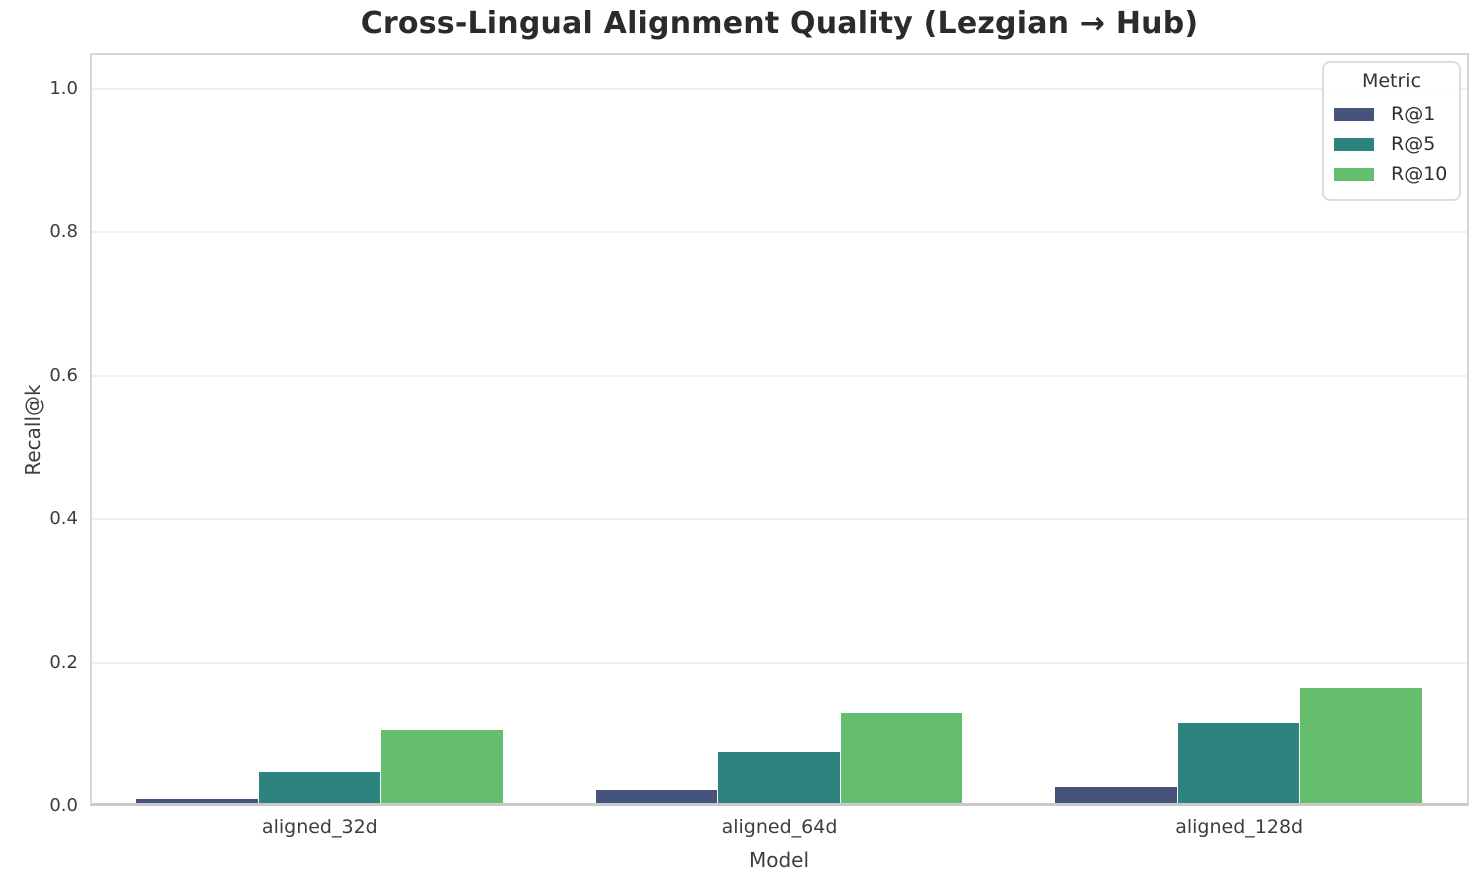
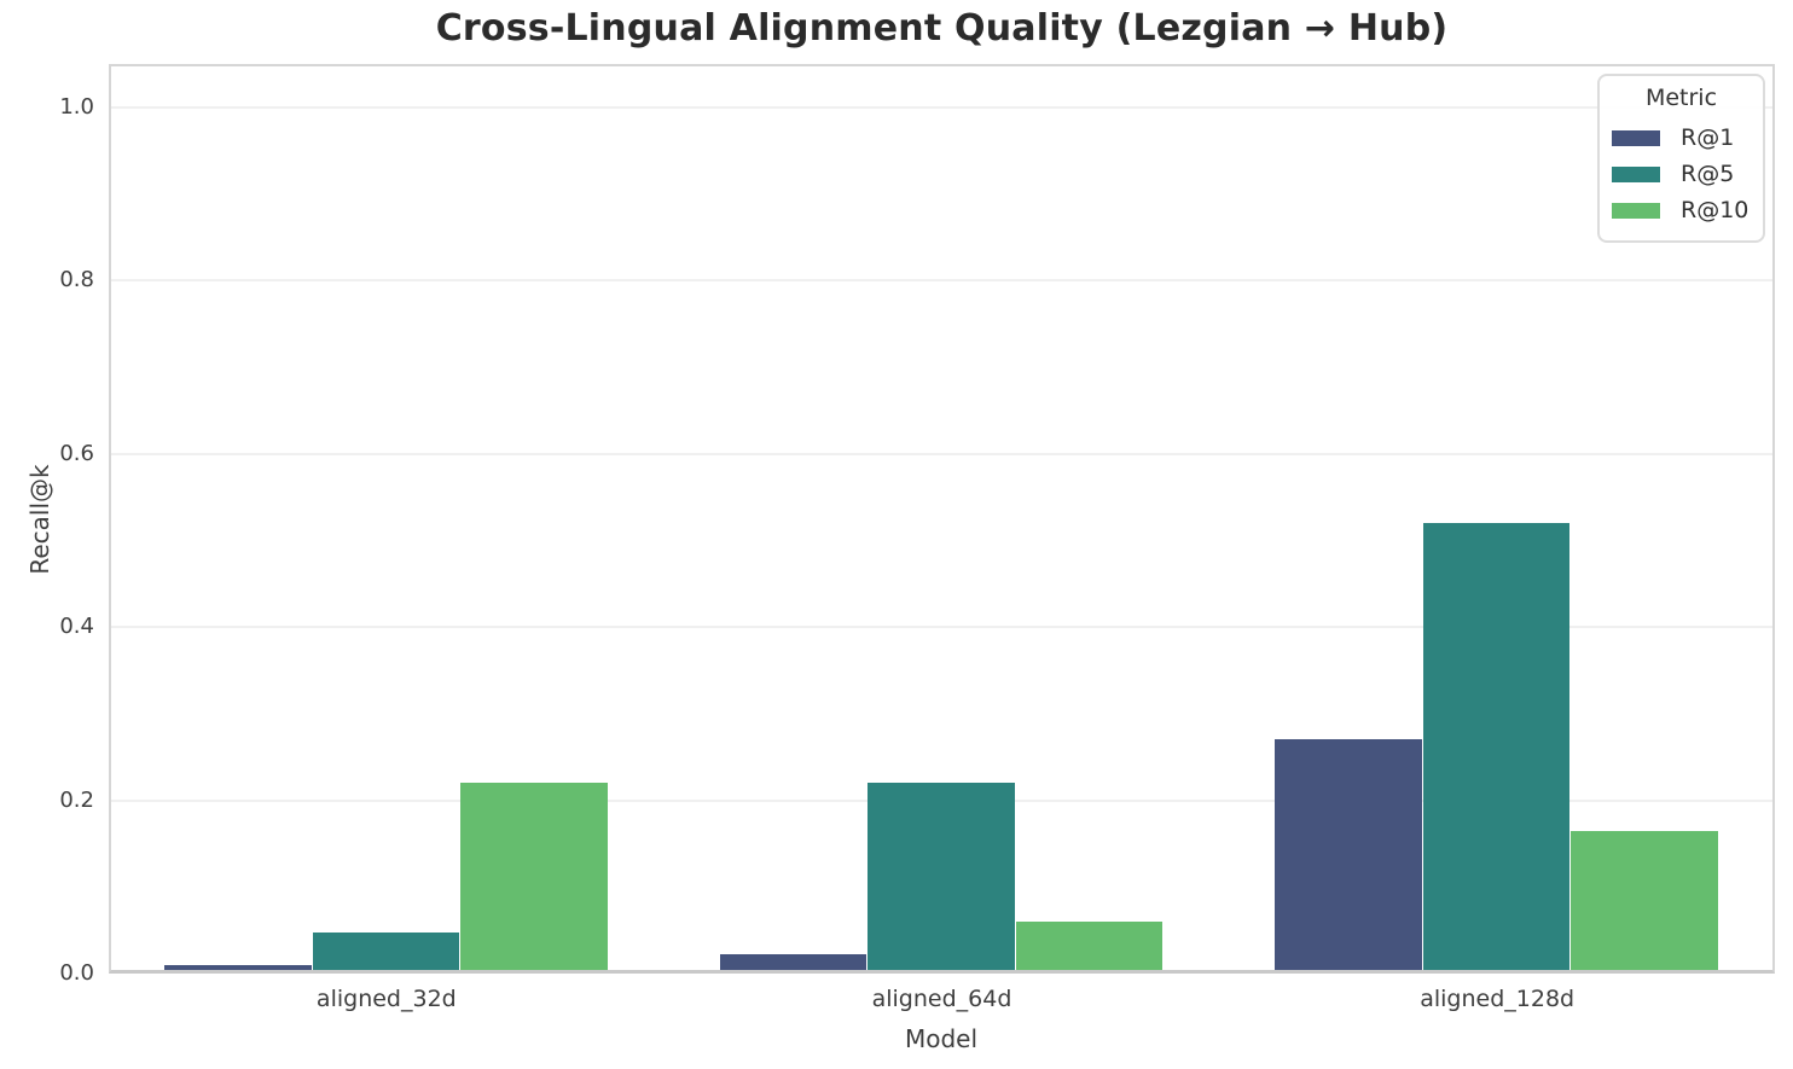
R@10/aligned_32d: 0.11 -> 0.22
R@5/aligned_64d: 0.08 -> 0.22
R@10/aligned_64d: 0.13 -> 0.06
R@1/aligned_128d: 0.03 -> 0.27
R@5/aligned_128d: 0.12 -> 0.52
